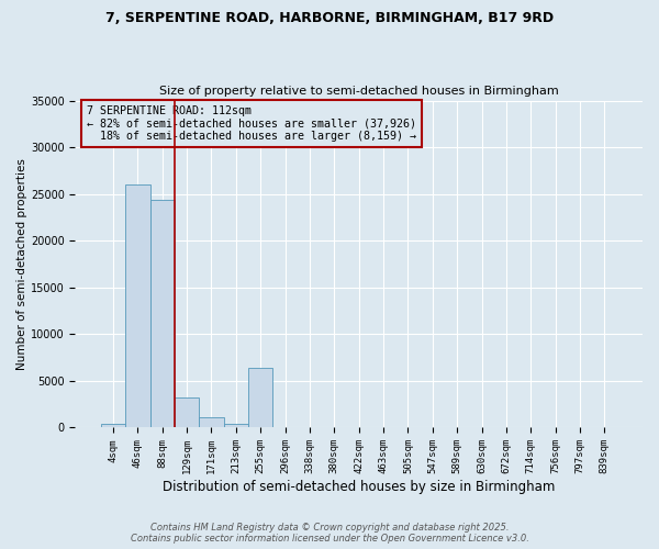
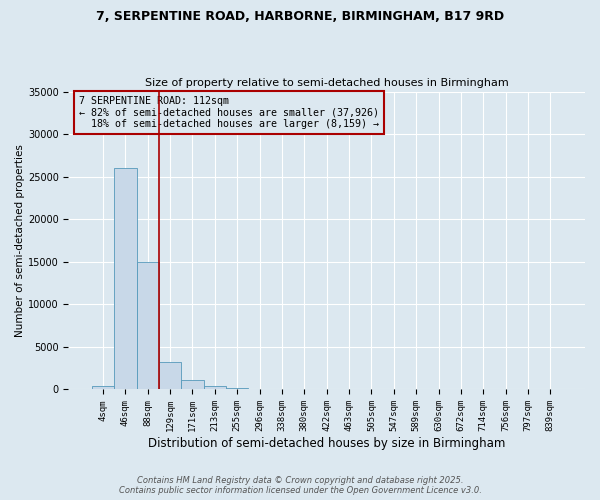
88sqm: 24400 -> 15000
255sqm: 6400 -> 200
